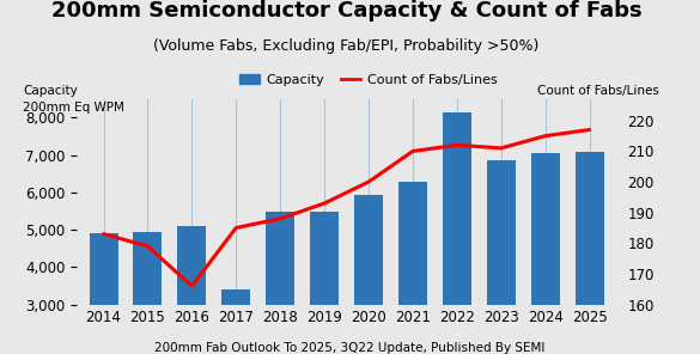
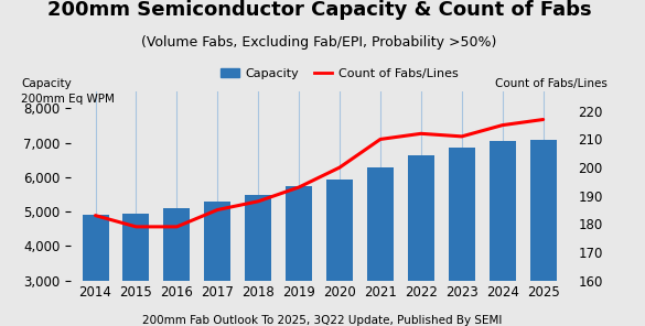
Count of Fabs/Lines/2016: 166 -> 179
Capacity/2017: 3,400 -> 5,280
Capacity/2019: 5,500 -> 5,730
Capacity/2022: 8,150 -> 6,650
